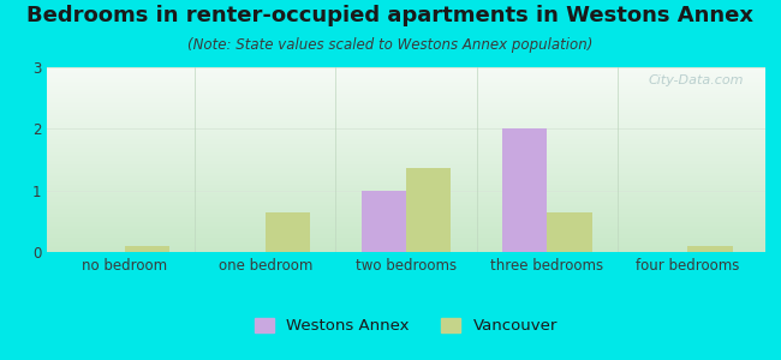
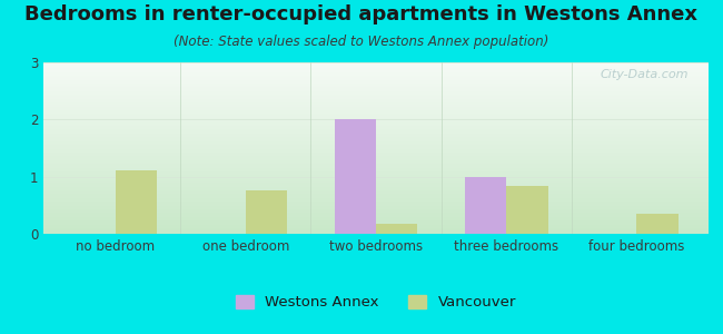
Vancouver/no bedroom: 0.10 -> 1.10
Vancouver/one bedroom: 0.65 -> 0.76
Westons Annex/two bedrooms: 1 -> 2
Vancouver/two bedrooms: 1.35 -> 0.18
Westons Annex/three bedrooms: 2 -> 1
Vancouver/three bedrooms: 0.65 -> 0.84
Vancouver/four bedrooms: 0.10 -> 0.34
